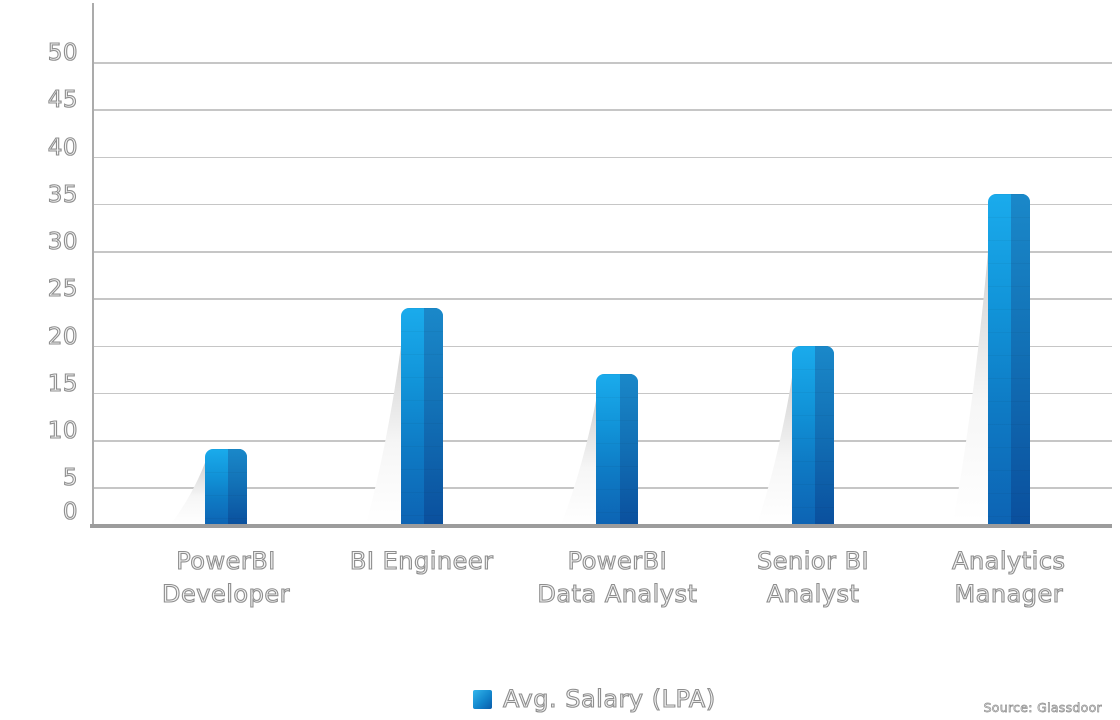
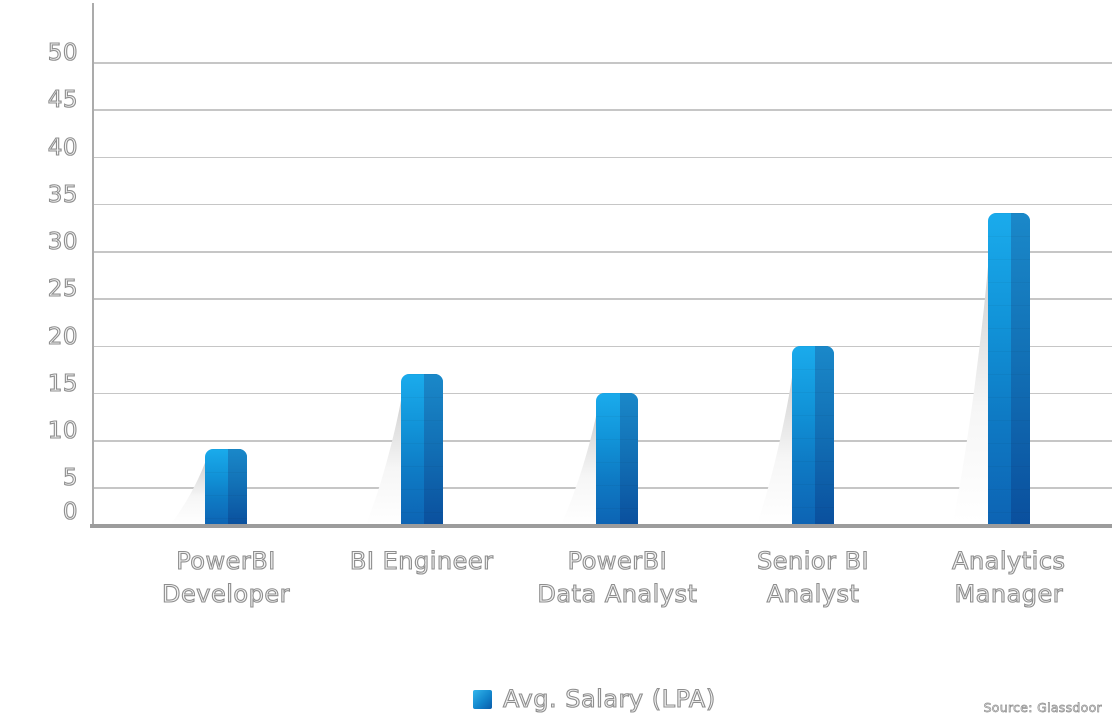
BI Engineer: 24 -> 17
PowerBI Data Analyst: 17 -> 15
Analytics Manager: 36 -> 34
